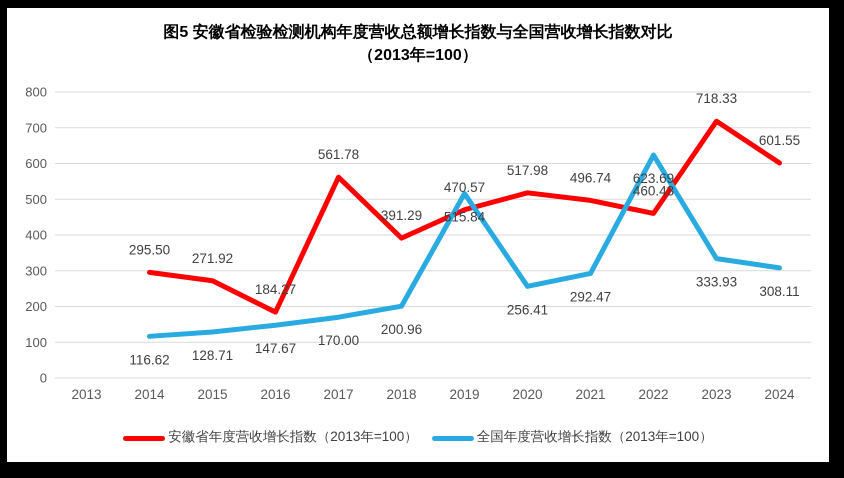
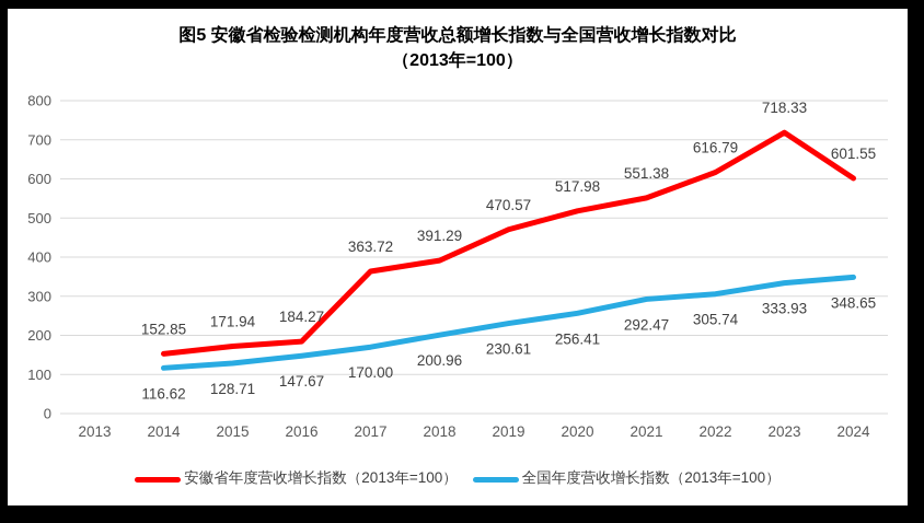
安徽省年度营收增长指数（2013年=100）/2014: 295.50 -> 152.85
安徽省年度营收增长指数（2013年=100）/2015: 271.92 -> 171.94
安徽省年度营收增长指数（2013年=100）/2017: 561.78 -> 363.72
全国年度营收增长指数（2013年=100）/2019: 515.84 -> 230.61
安徽省年度营收增长指数（2013年=100）/2021: 496.74 -> 551.38
安徽省年度营收增长指数（2013年=100）/2022: 460.43 -> 616.79
全国年度营收增长指数（2013年=100）/2022: 623.69 -> 305.74
全国年度营收增长指数（2013年=100）/2024: 308.11 -> 348.65
